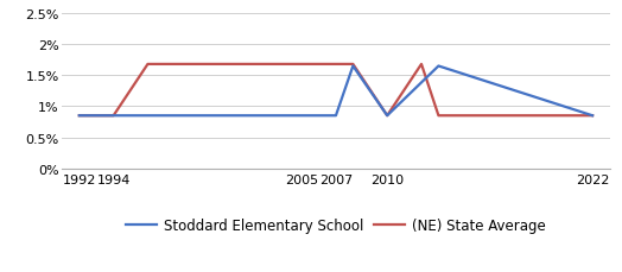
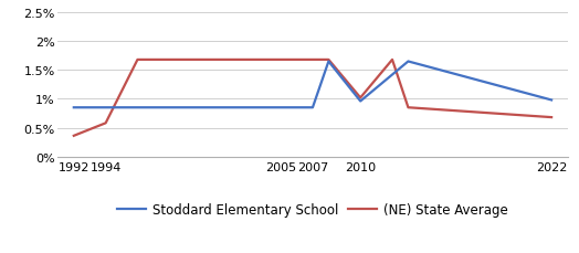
(NE) State Average/1992: 0.85% -> 0.36%
(NE) State Average/1994: 0.85% -> 0.58%
Stoddard Elementary School/2010: 0.85% -> 0.96%
(NE) State Average/2010: 0.85% -> 1.02%
Stoddard Elementary School/2022: 0.85% -> 0.98%
(NE) State Average/2022: 0.85% -> 0.68%
